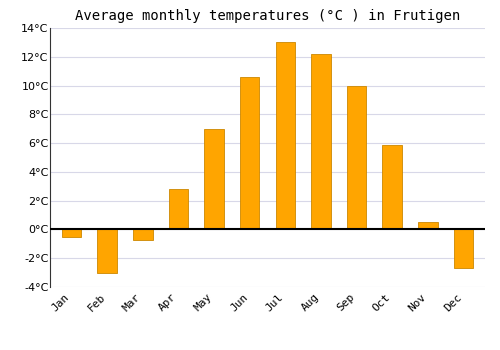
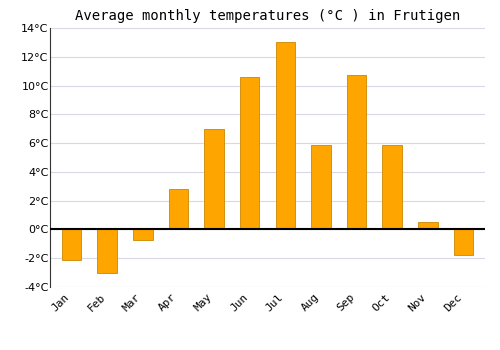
Jan: -0.5°C -> -2.1°C
Aug: 12.2°C -> 5.9°C
Sep: 10.0°C -> 10.7°C
Dec: -2.7°C -> -1.8°C
